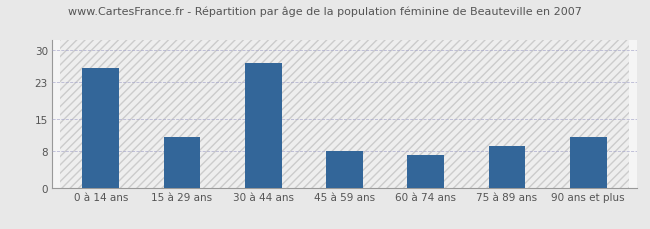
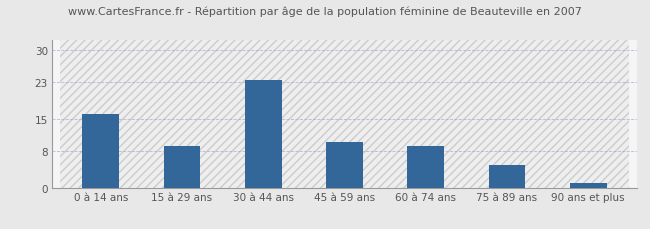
0 à 14 ans: 26.0 -> 16.0
15 à 29 ans: 11.0 -> 9.0
30 à 44 ans: 27.0 -> 23.5
45 à 59 ans: 8.0 -> 10.0
60 à 74 ans: 7.0 -> 9.0
75 à 89 ans: 9.0 -> 5.0
90 ans et plus: 11.0 -> 1.0
